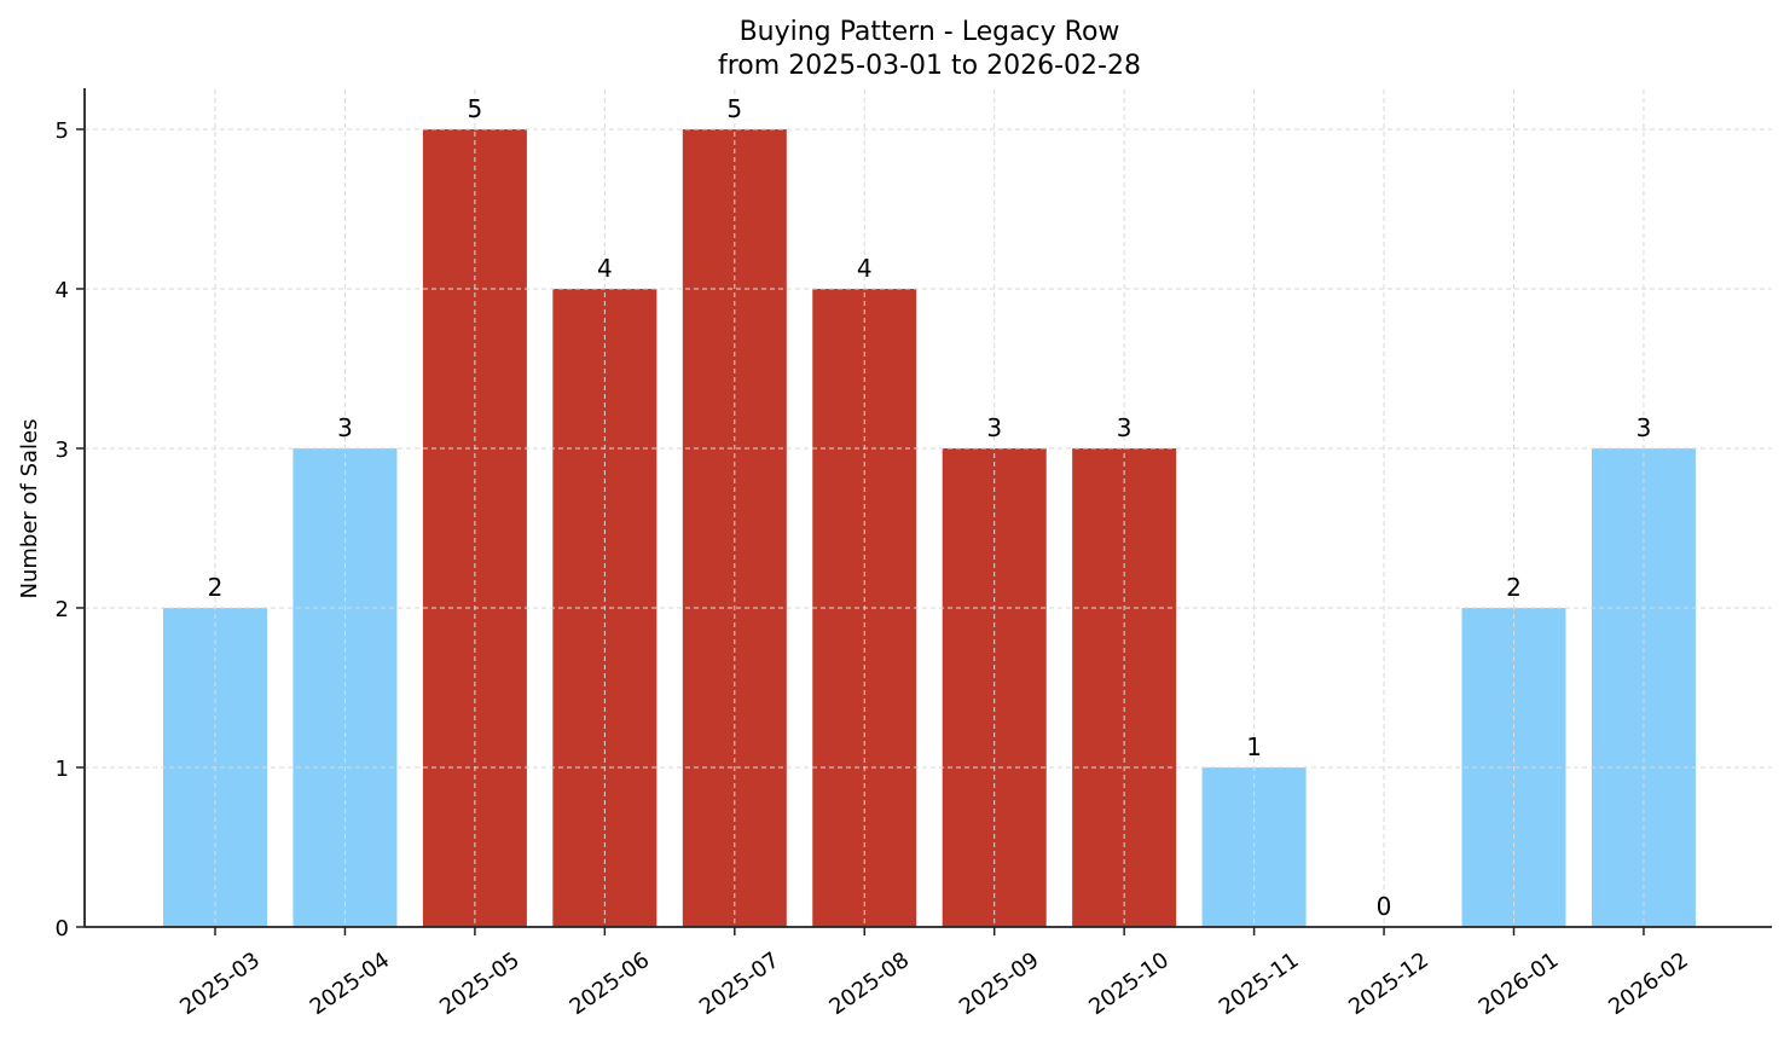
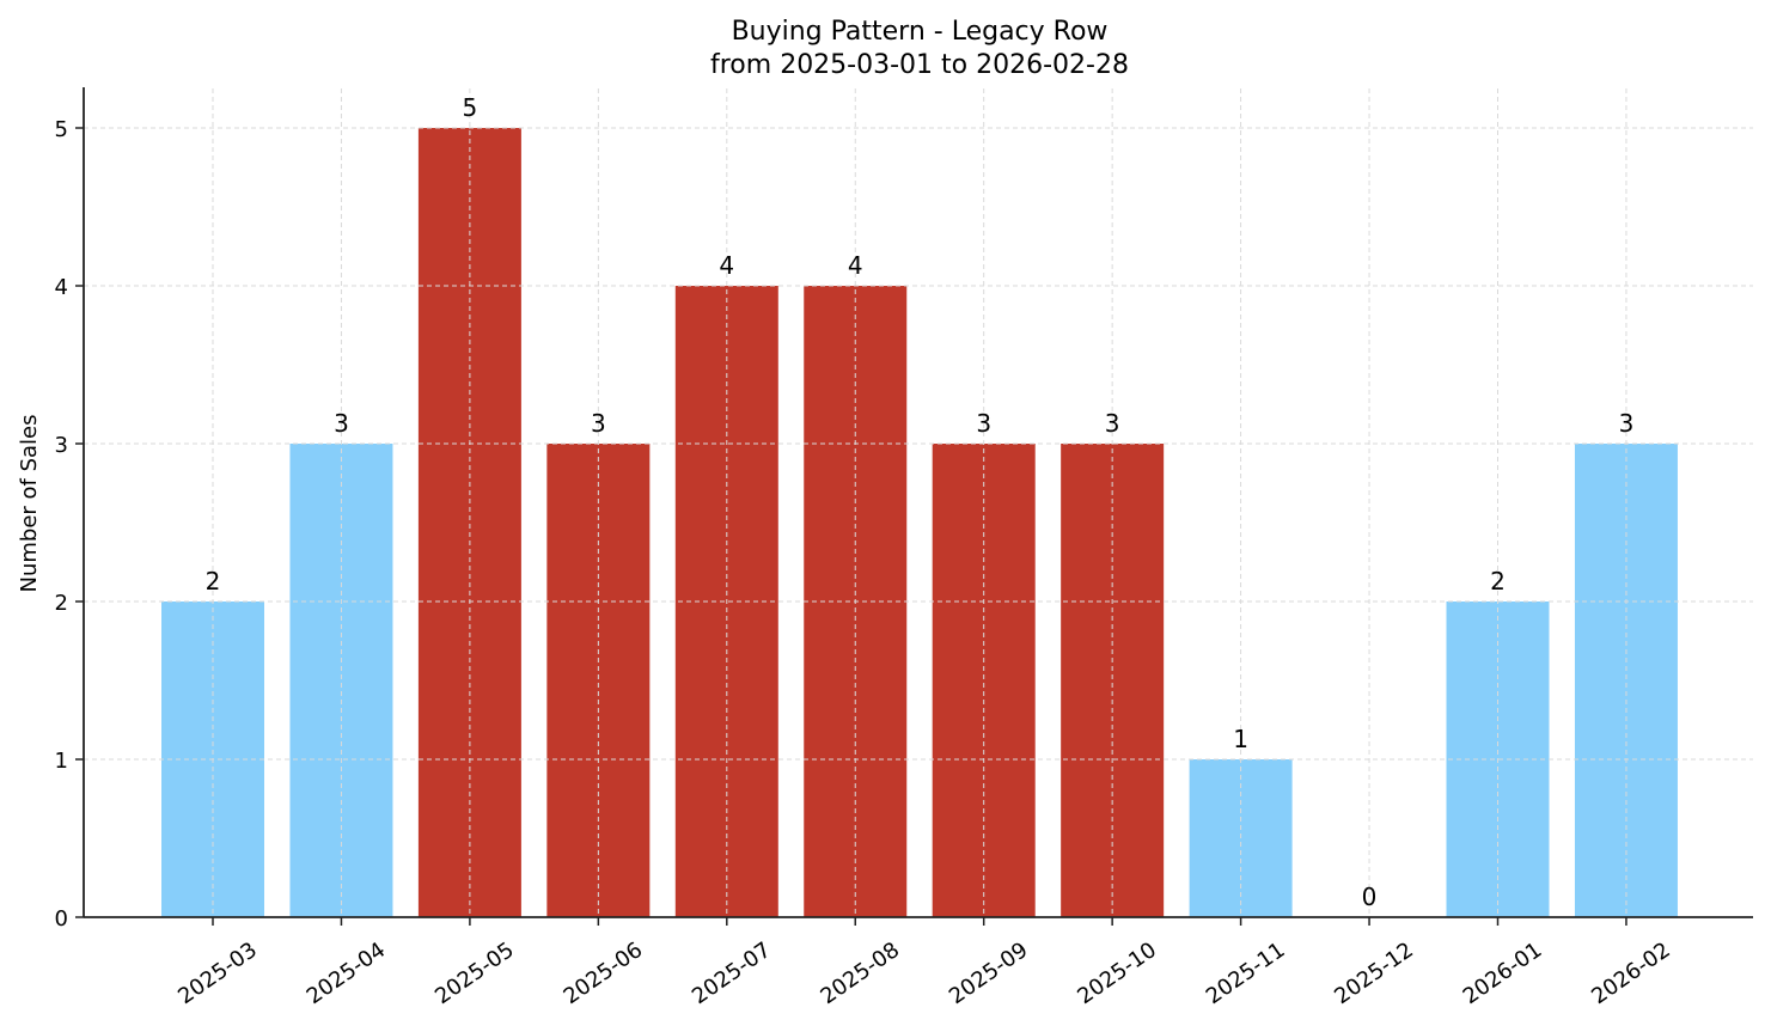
2025-06: 4 -> 3
2025-07: 5 -> 4
